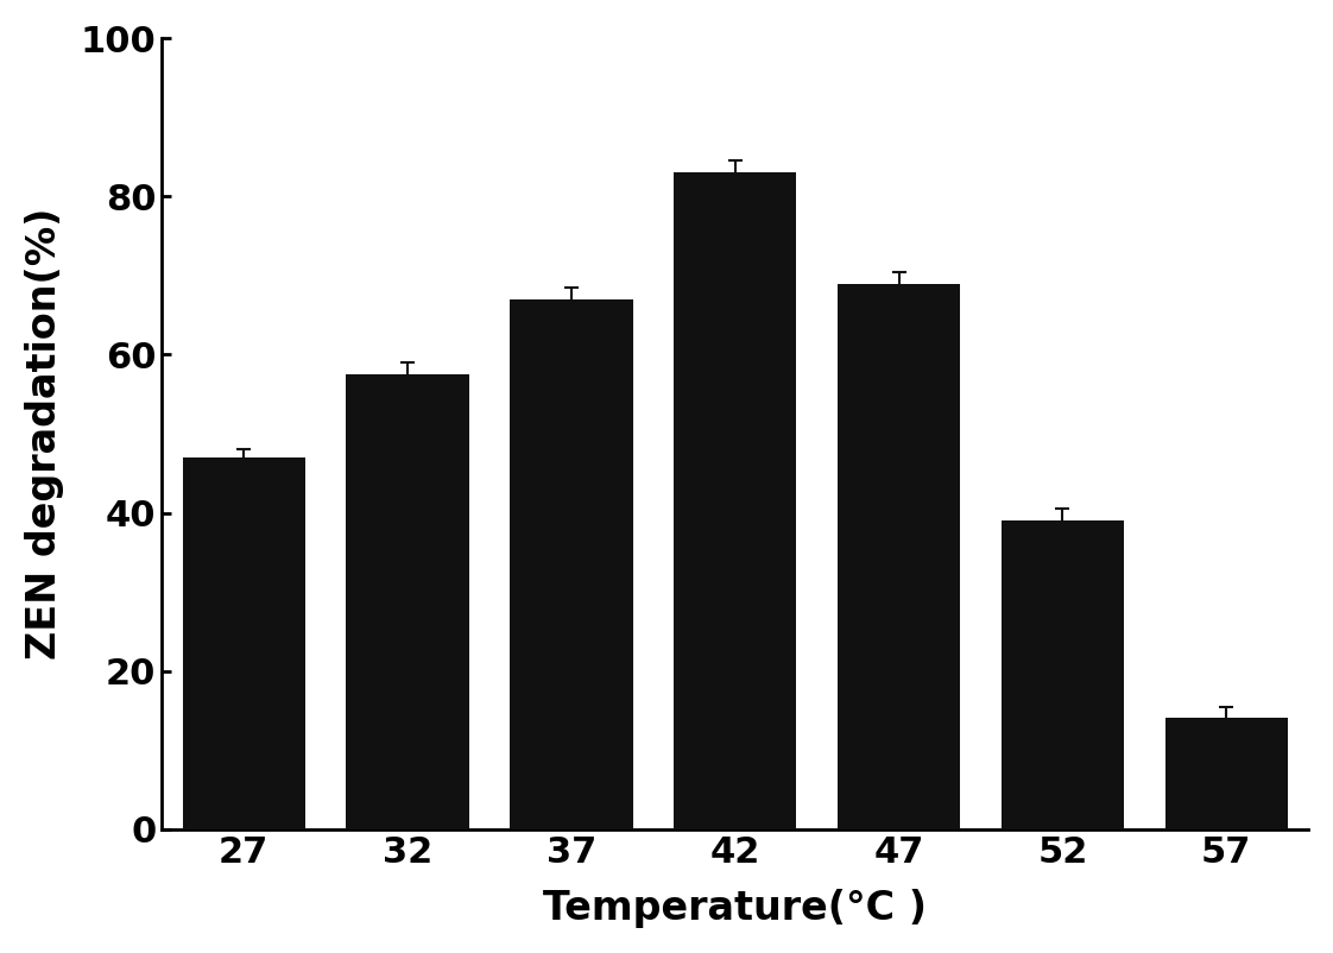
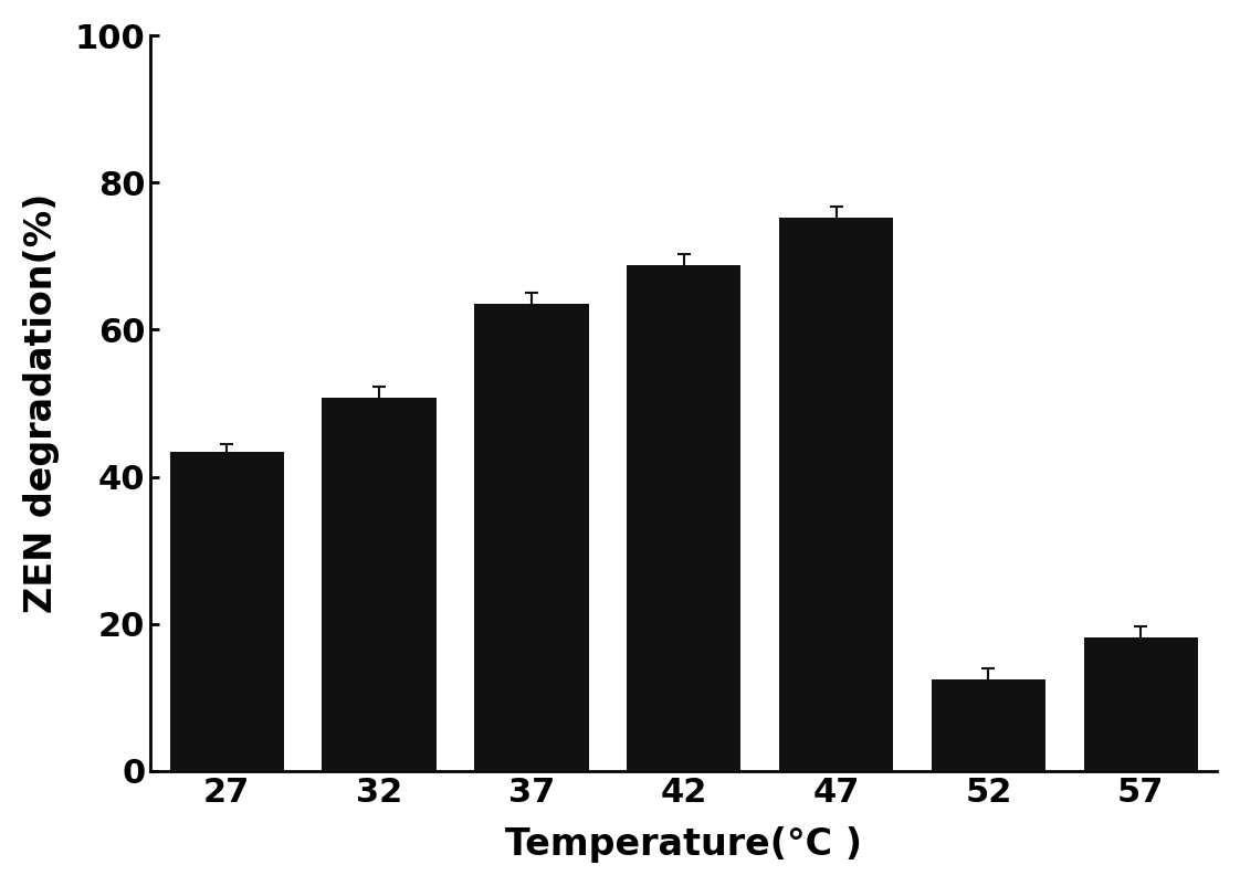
27: 47.0 -> 43.4
32: 57.5 -> 50.8
37: 67.0 -> 63.6
42: 83.0 -> 68.8
47: 69.0 -> 75.2
52: 39.0 -> 12.4
57: 14.0 -> 18.2
